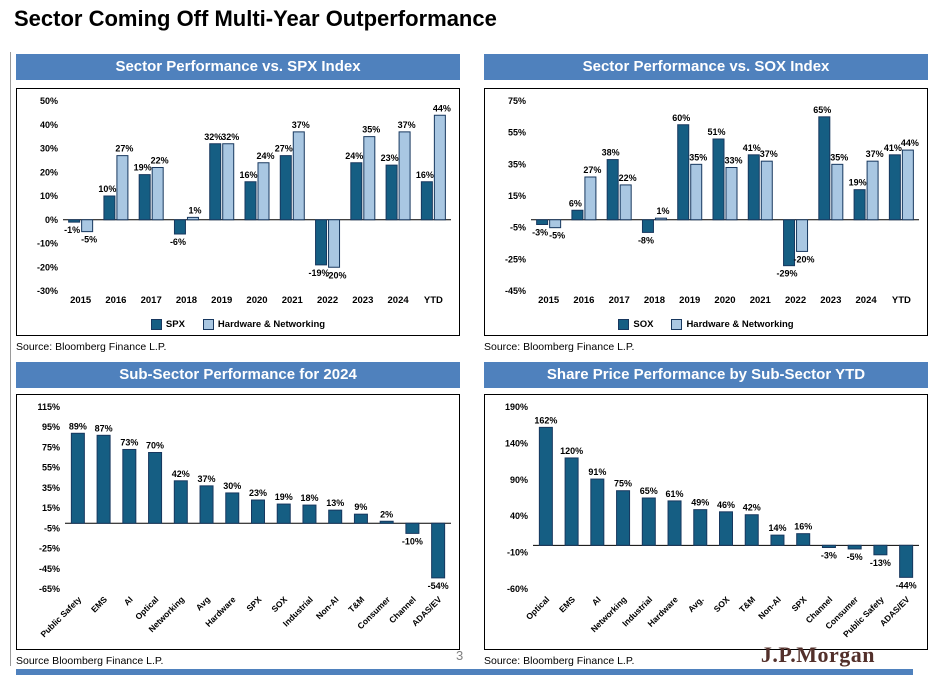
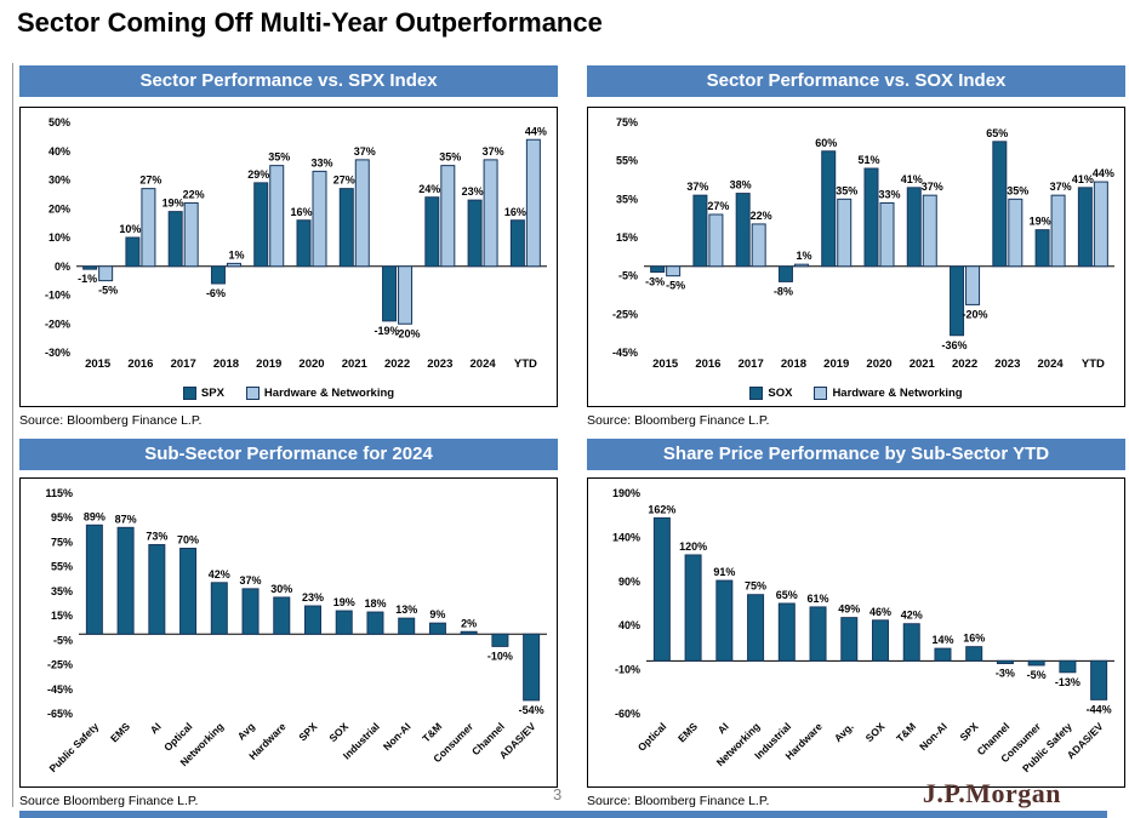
Sector Performance vs. SPX Index/SPX/2019: 32% -> 29%
Sector Performance vs. SPX Index/Hardware & Networking/2019: 32% -> 35%
Sector Performance vs. SPX Index/Hardware & Networking/2020: 24% -> 33%
Sector Performance vs. SOX Index/SOX/2016: 6% -> 37%
Sector Performance vs. SOX Index/SOX/2022: -29% -> -36%
